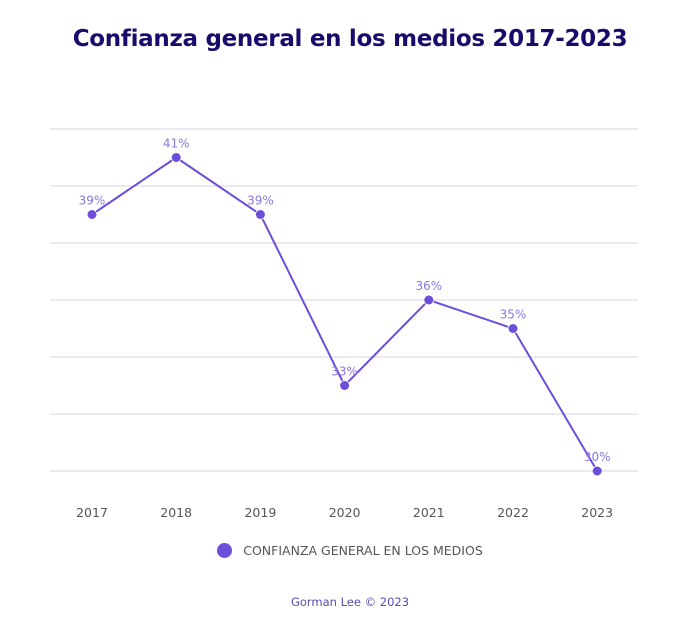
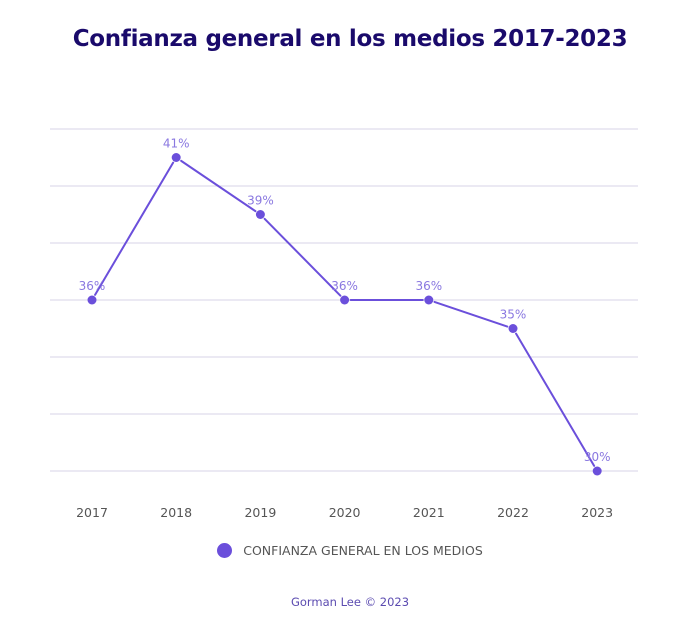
2017: 39% -> 36%
2020: 33% -> 36%
